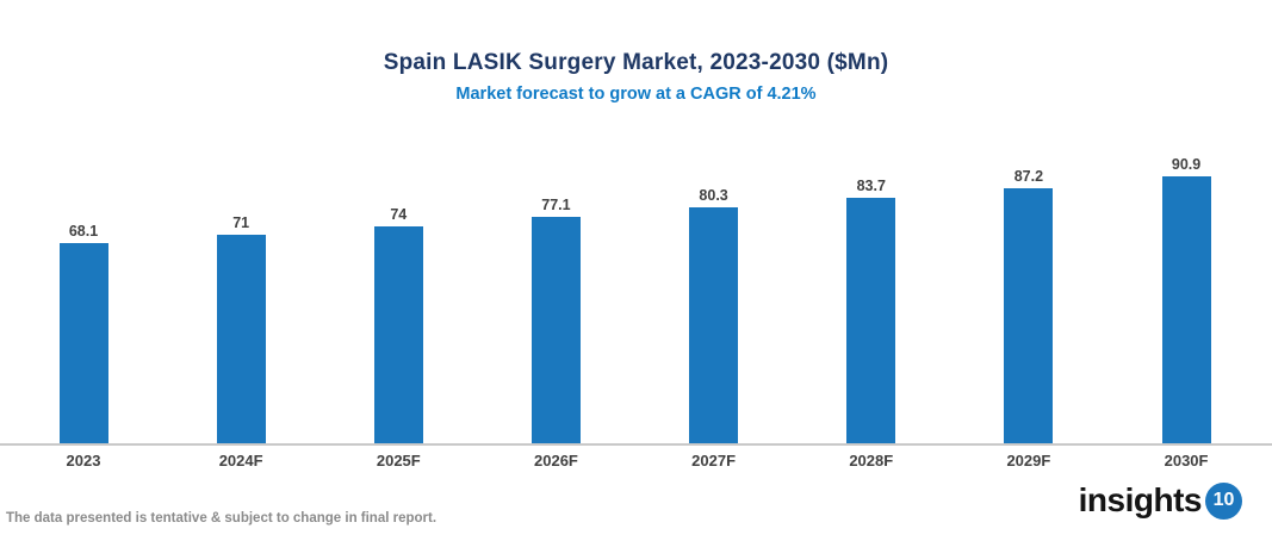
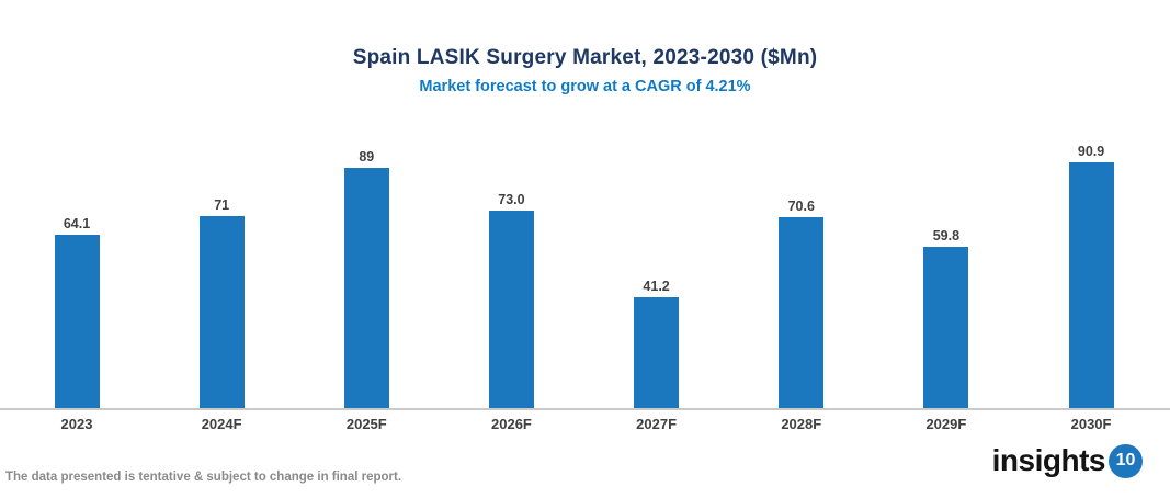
2023: 68.1 -> 64.1
2025F: 74 -> 89
2026F: 77.1 -> 73.0
2027F: 80.3 -> 41.2
2028F: 83.7 -> 70.6
2029F: 87.2 -> 59.8
